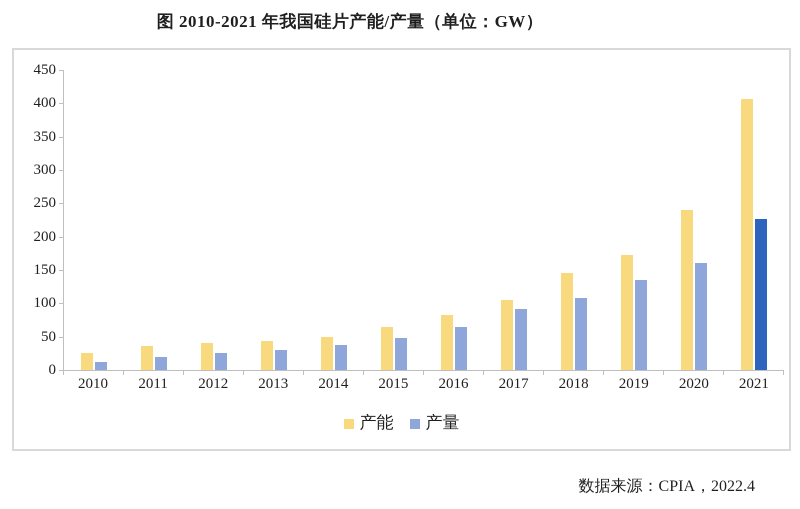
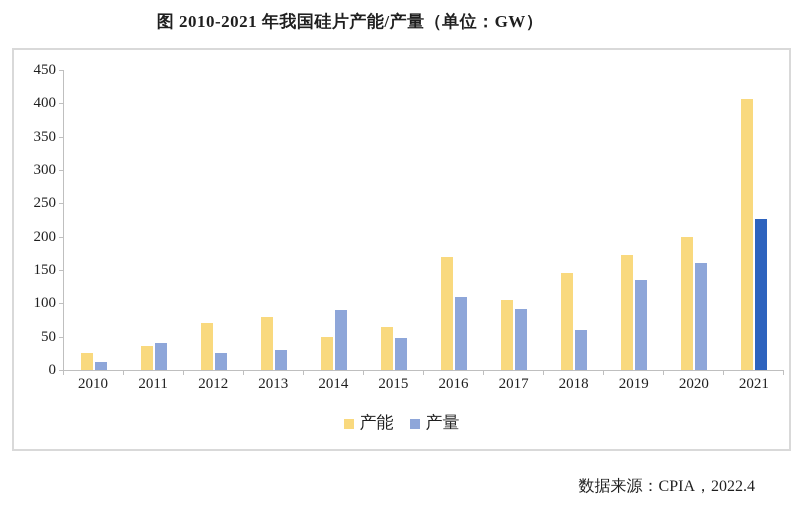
产量/2011: 20 -> 40
产能/2012: 40 -> 70
产能/2013: 40 -> 80
产量/2014: 40 -> 90
产能/2016: 80 -> 170
产量/2016: 60 -> 110
产量/2018: 110 -> 60
产能/2020: 240 -> 200
